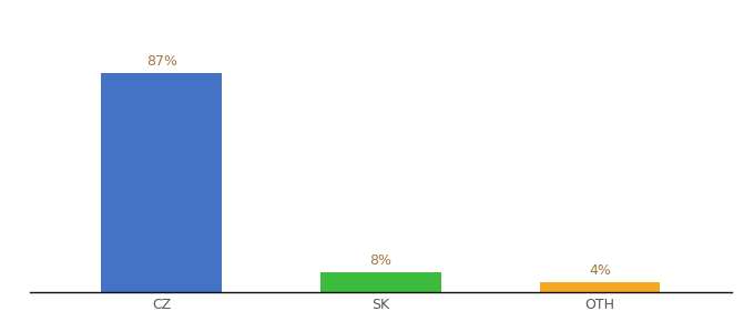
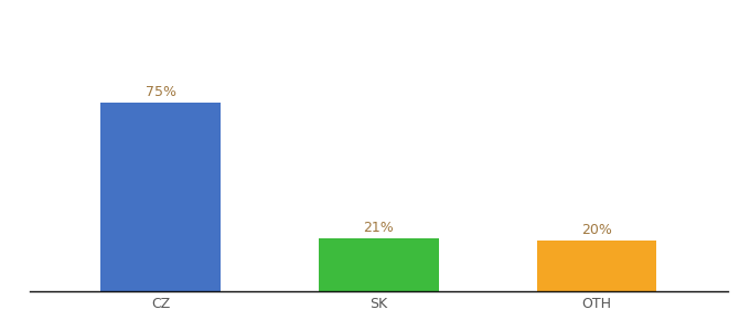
CZ: 87% -> 75%
SK: 8% -> 21%
OTH: 4% -> 20%
